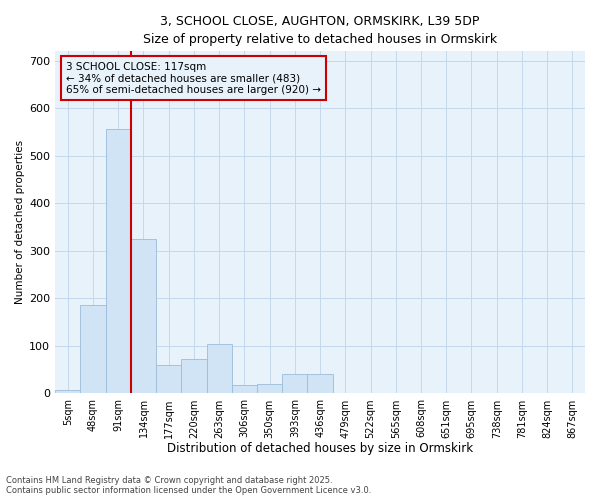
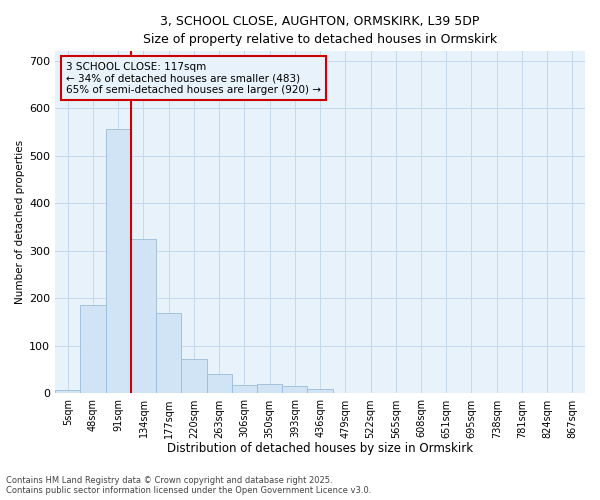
177sqm: 60 -> 170
263sqm: 105 -> 40
393sqm: 40 -> 15
436sqm: 40 -> 10
